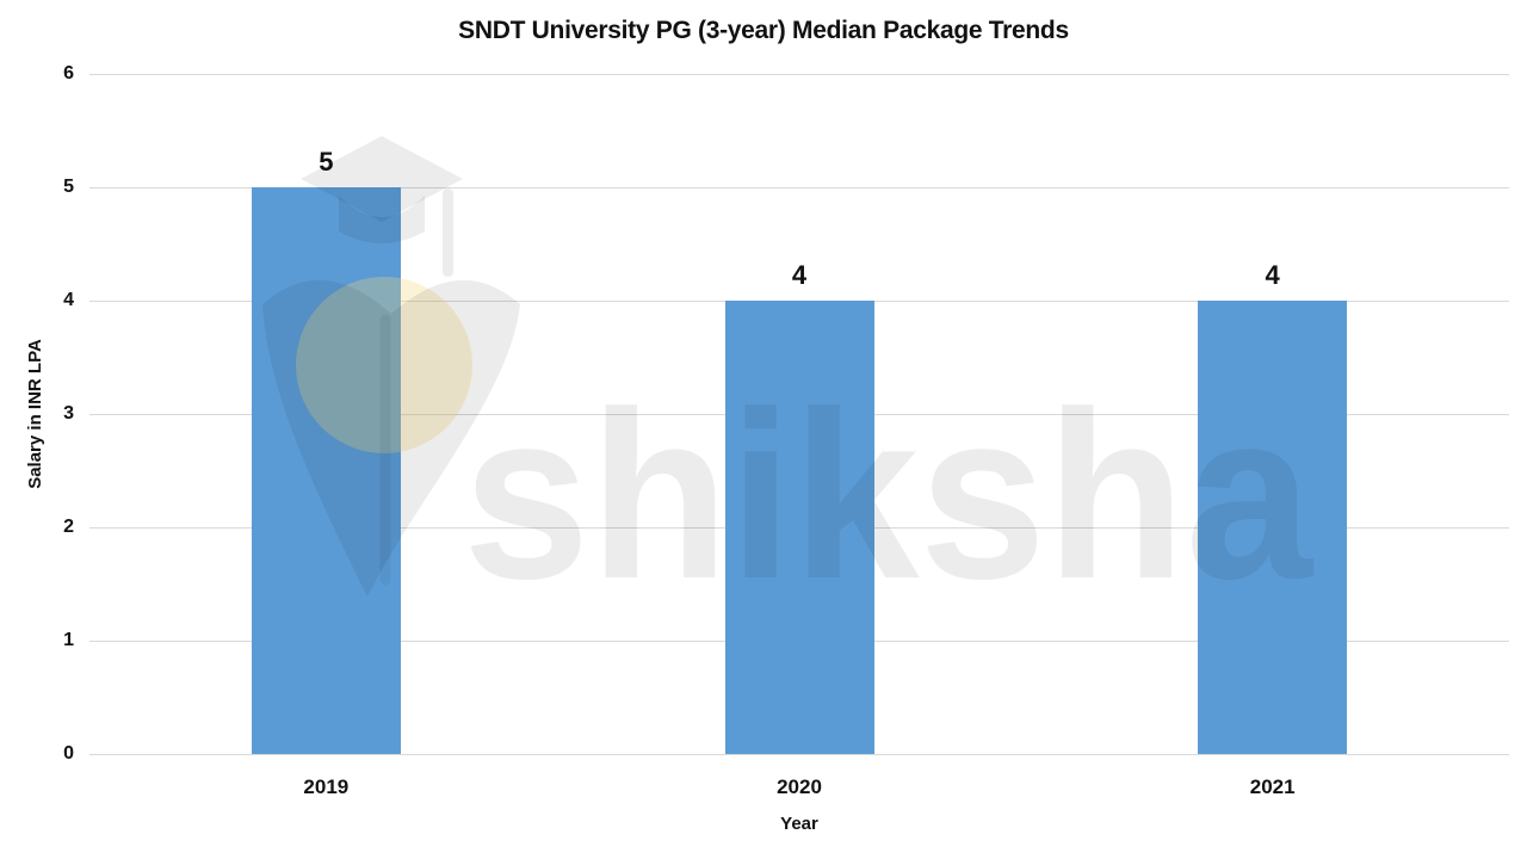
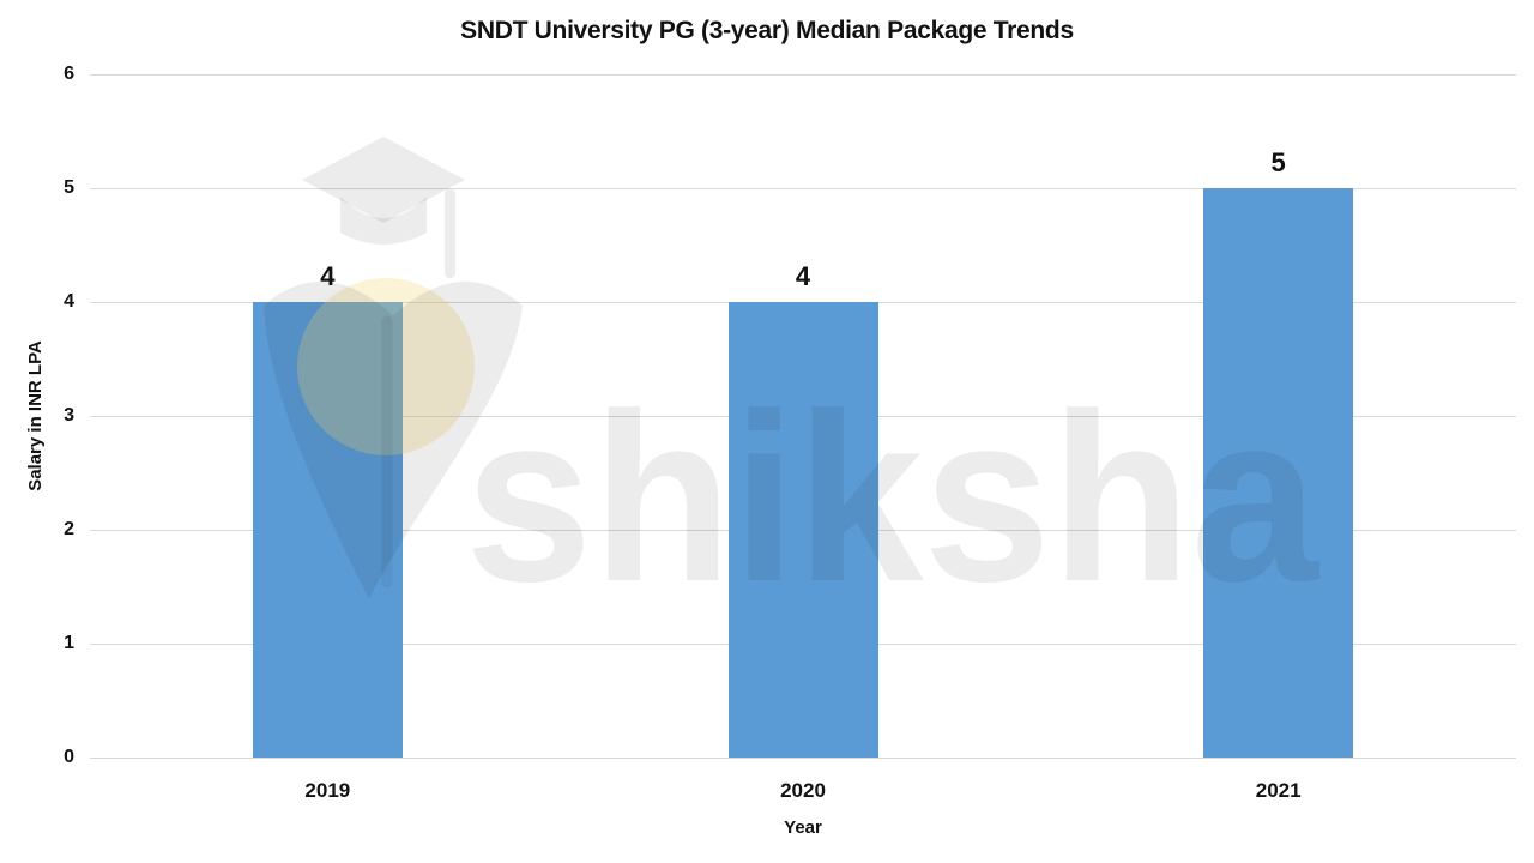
2019: 5 -> 4
2021: 4 -> 5
